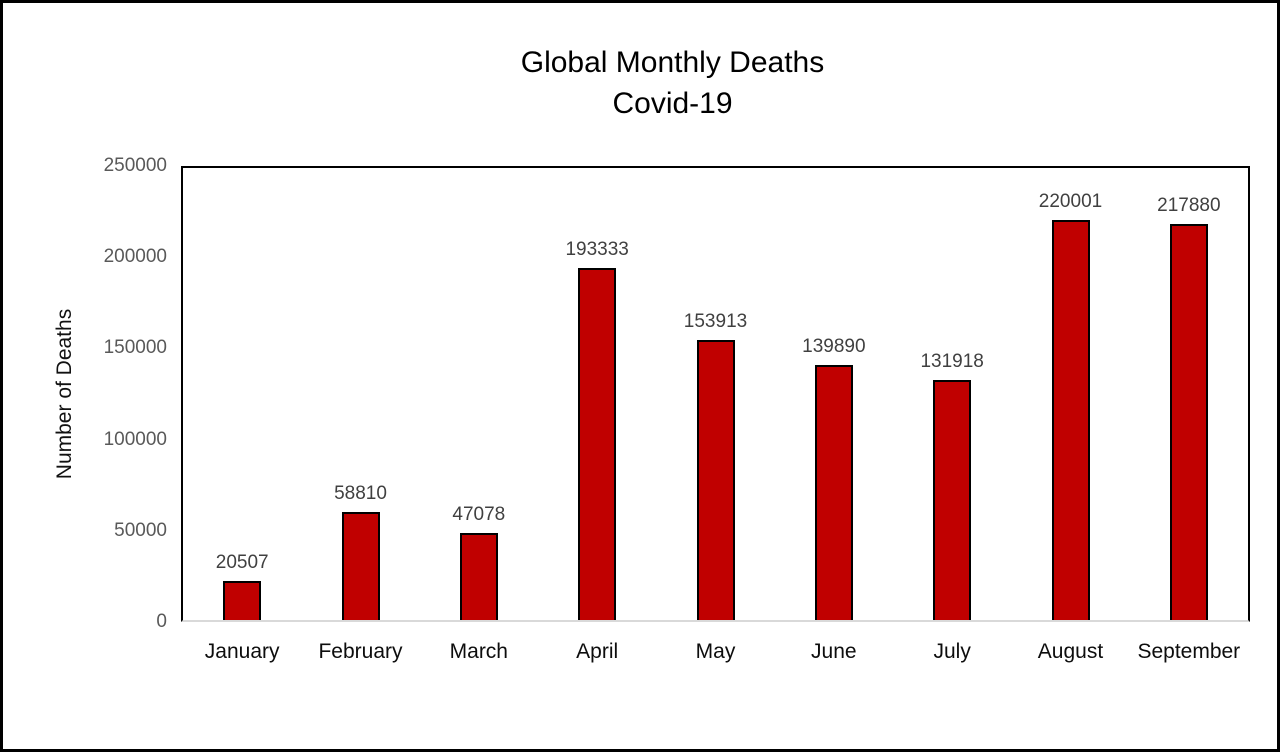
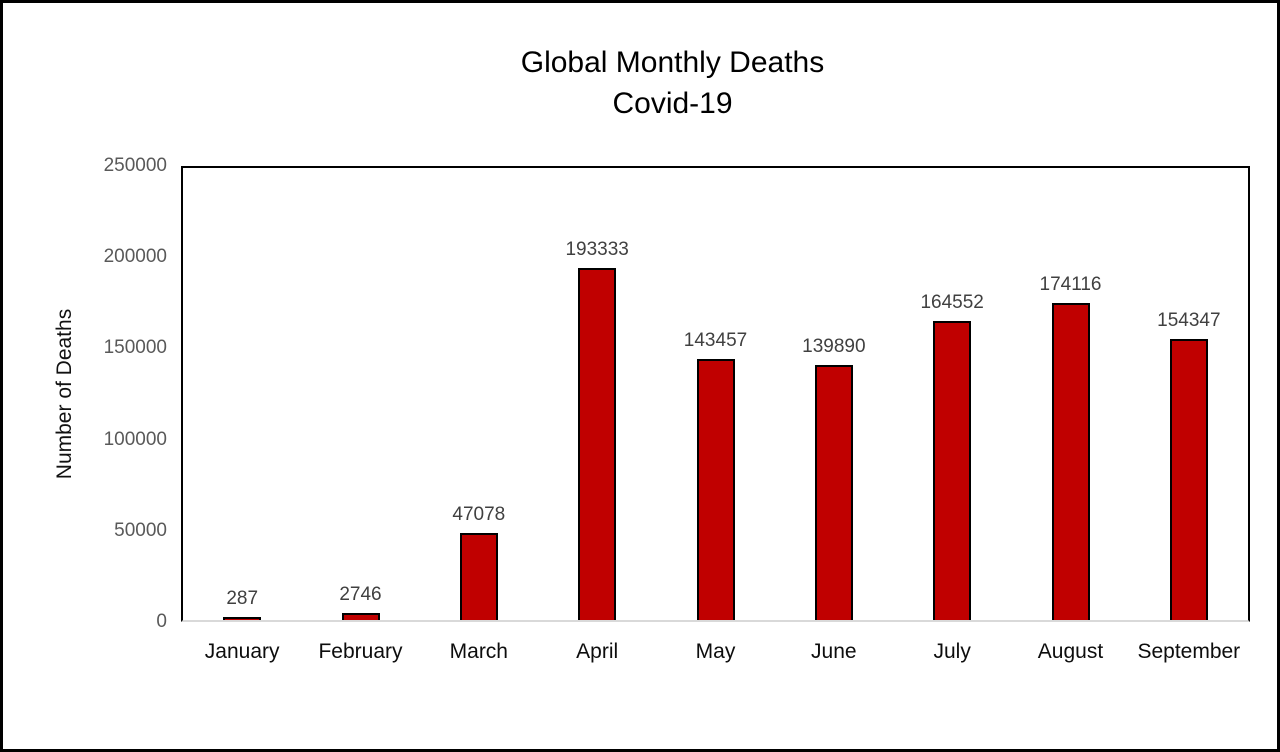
January: 20507 -> 287
February: 58810 -> 2746
May: 153913 -> 143457
July: 131918 -> 164552
August: 220001 -> 174116
September: 217880 -> 154347
